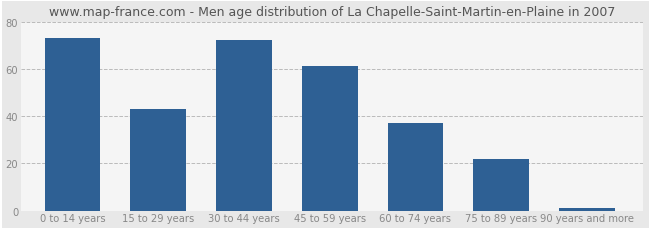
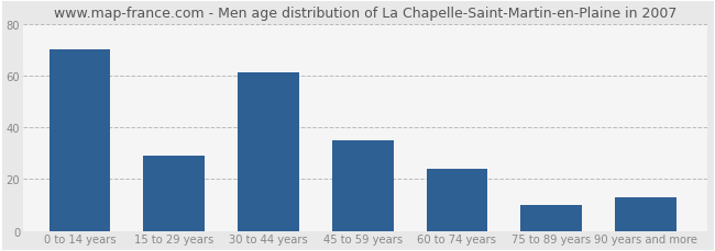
0 to 14 years: 73 -> 70
15 to 29 years: 43 -> 29
30 to 44 years: 72 -> 61
45 to 59 years: 61 -> 35
60 to 74 years: 37 -> 24
75 to 89 years: 22 -> 10
90 years and more: 1 -> 13
